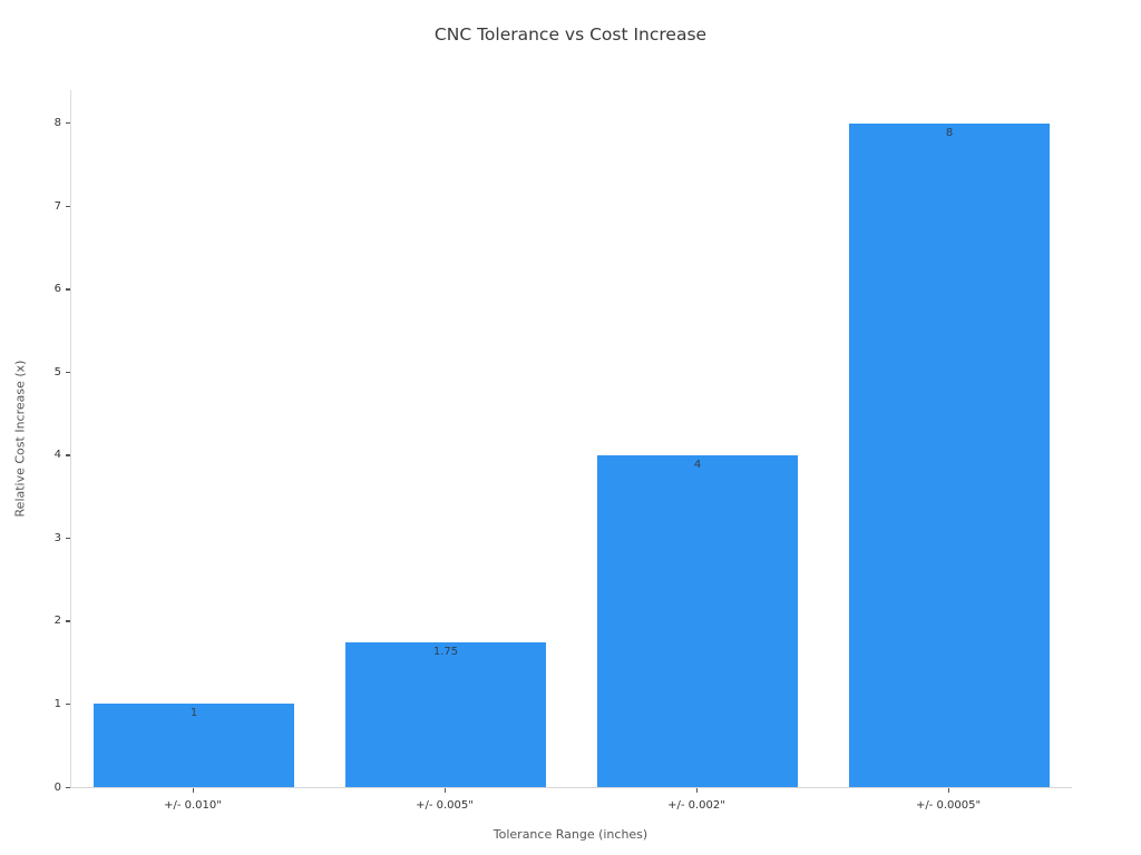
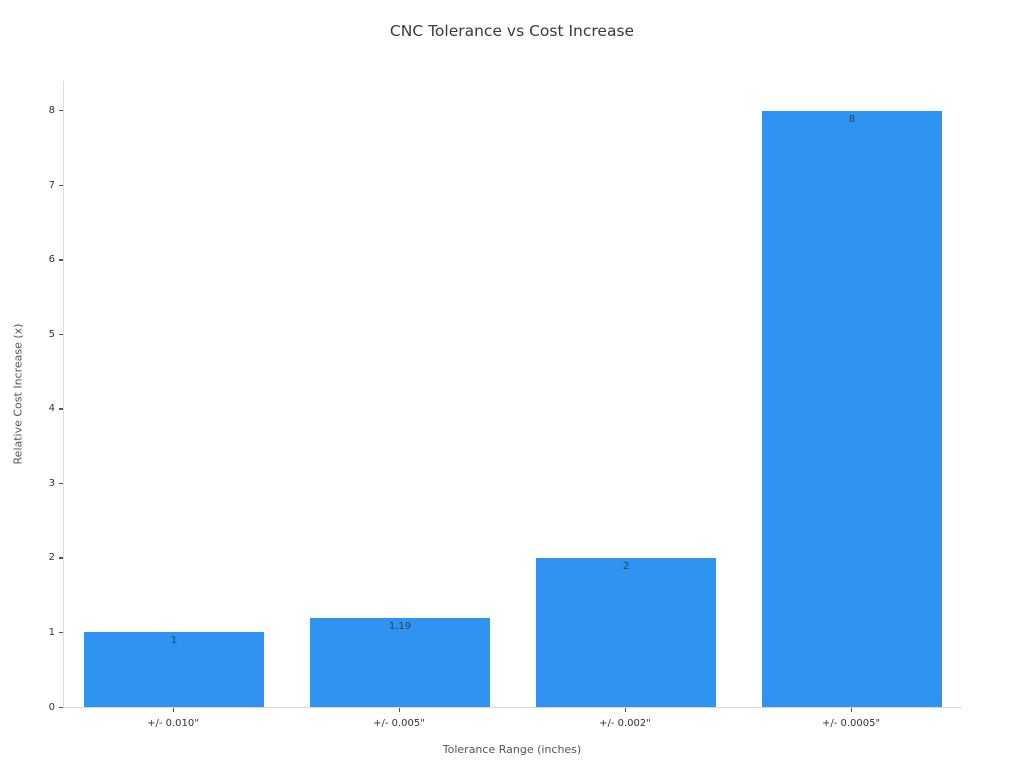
+/- 0.005": 1.75 -> 1.19
+/- 0.002": 4 -> 2
